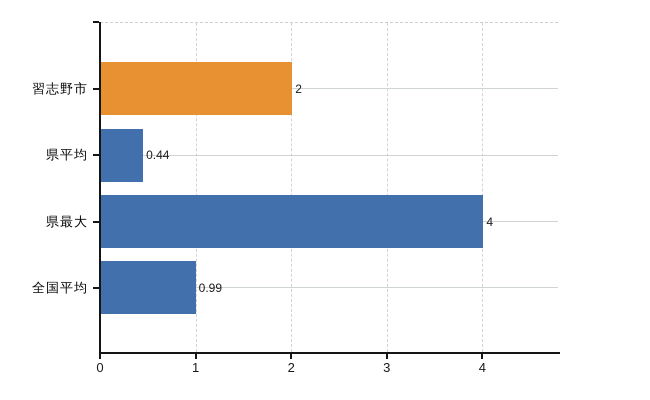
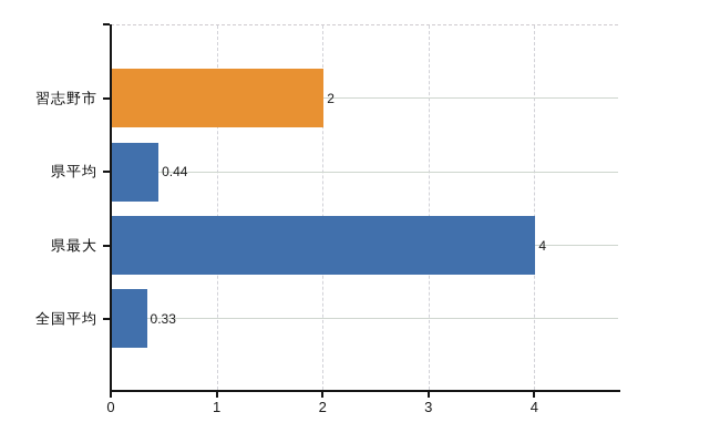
全国平均: 0.99 -> 0.33
